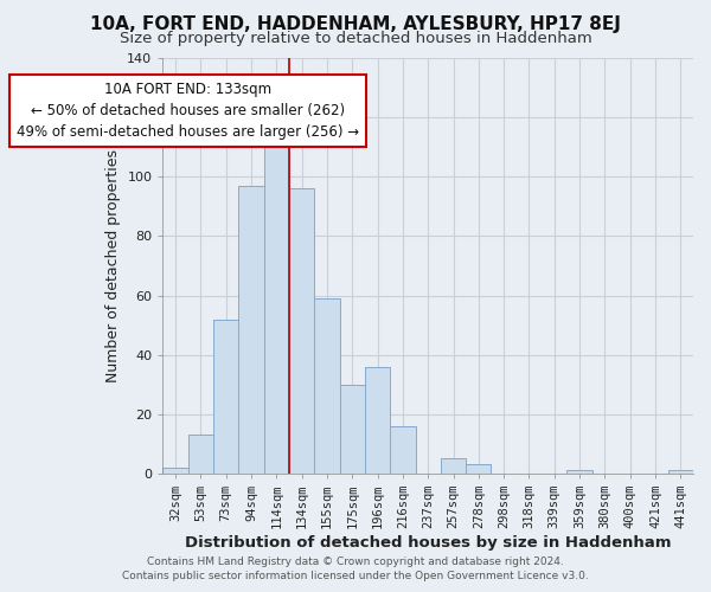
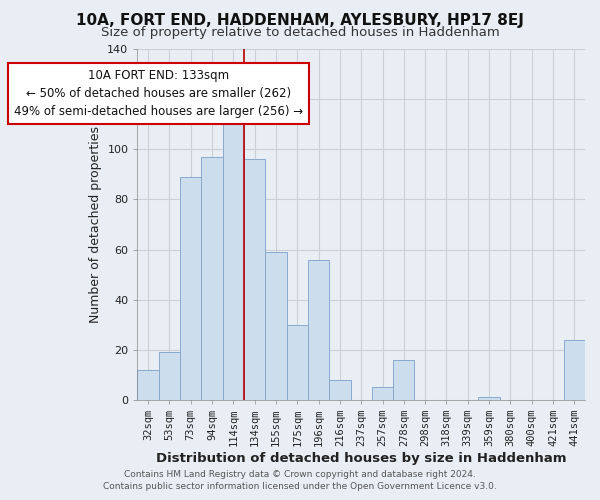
32sqm: 2 -> 12
53sqm: 13 -> 19
73sqm: 52 -> 89
196sqm: 36 -> 56
216sqm: 16 -> 8
278sqm: 3 -> 16
441sqm: 1 -> 24
